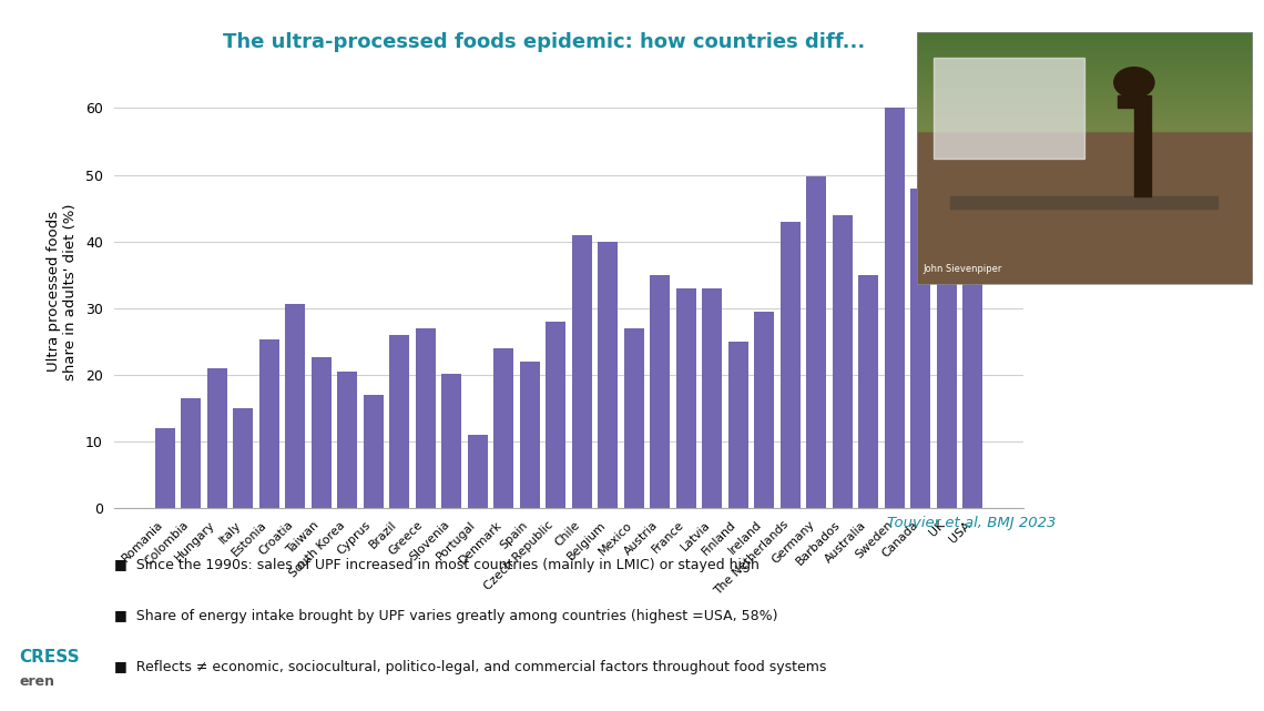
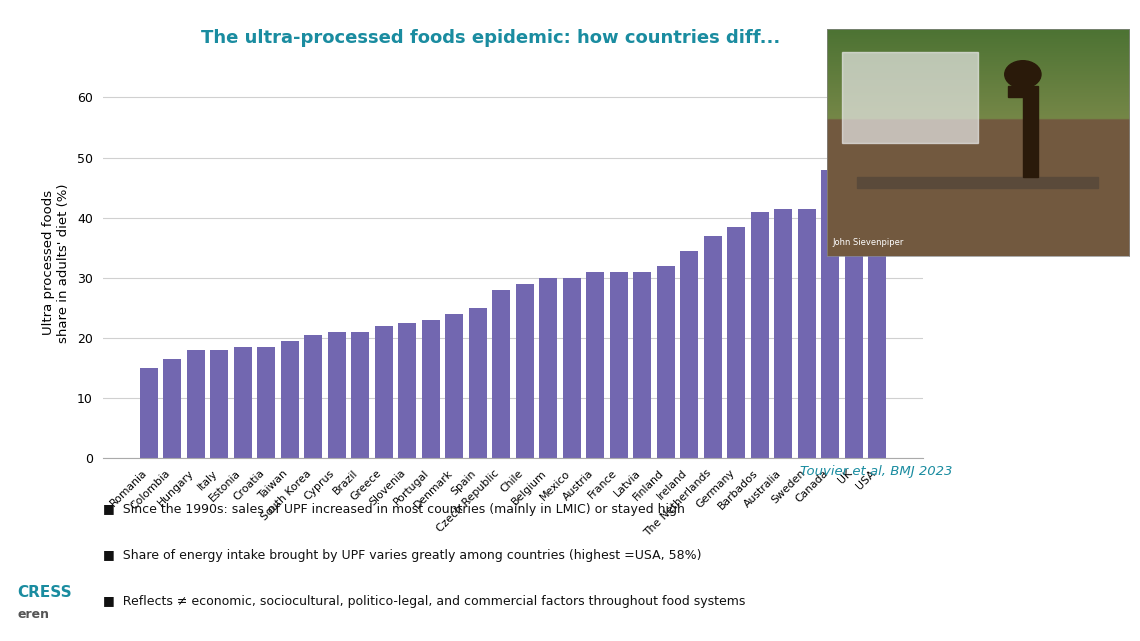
Romania: 12.0 -> 15.0
Hungary: 21.0 -> 18.0
Italy: 15.0 -> 18.0
Estonia: 25.4 -> 18.5
Croatia: 30.6 -> 18.5
Taiwan: 22.6 -> 19.5
Cyprus: 17.0 -> 21.0
Brazil: 26.0 -> 21.0
Greece: 27.0 -> 22.0
Slovenia: 20.2 -> 22.5
Portugal: 11.0 -> 23.0
Spain: 22.0 -> 25.0
Chile: 41.0 -> 29.0
Belgium: 40.0 -> 30.0
Mexico: 27.0 -> 30.0
Austria: 35.0 -> 31.0
France: 33.0 -> 31.0
Latvia: 33.0 -> 31.0
Finland: 25.0 -> 32.0
Ireland: 29.4 -> 34.5
The Netherlands: 43.0 -> 37.0
Germany: 49.8 -> 38.5
Barbados: 44.0 -> 41.0
Australia: 35.0 -> 41.5
Sweden: 60.0 -> 41.5
